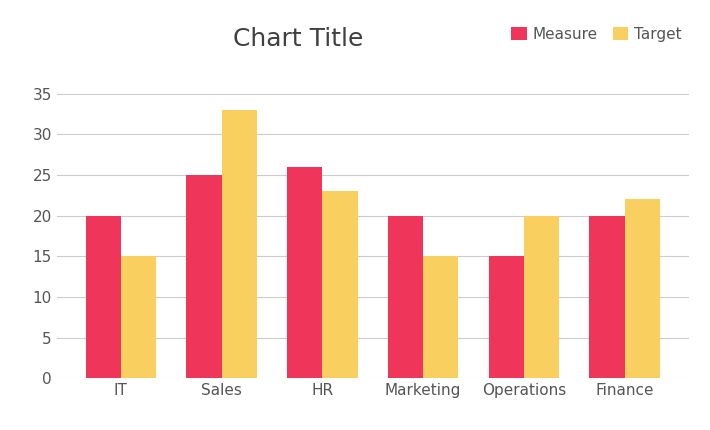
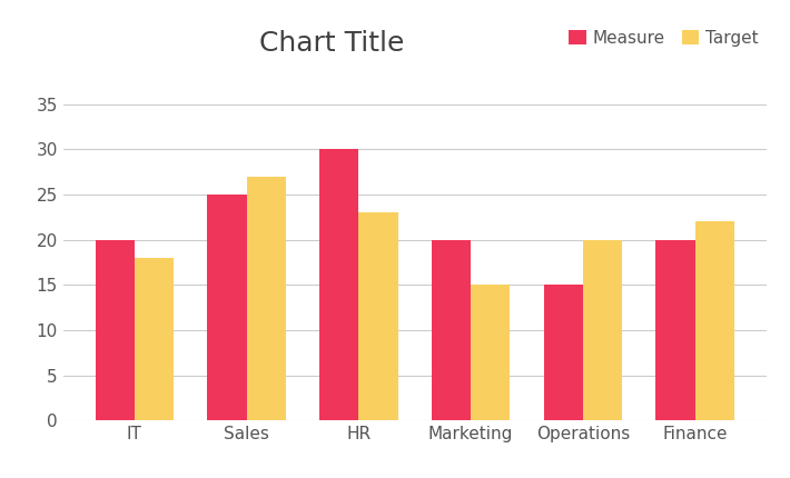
Target/IT: 15 -> 18
Target/Sales: 33 -> 27
Measure/HR: 26 -> 30
